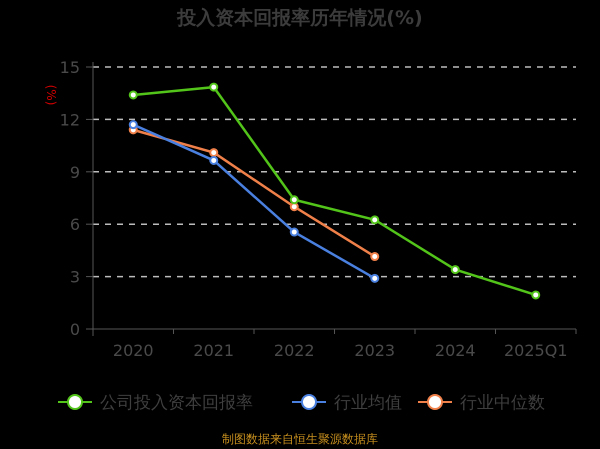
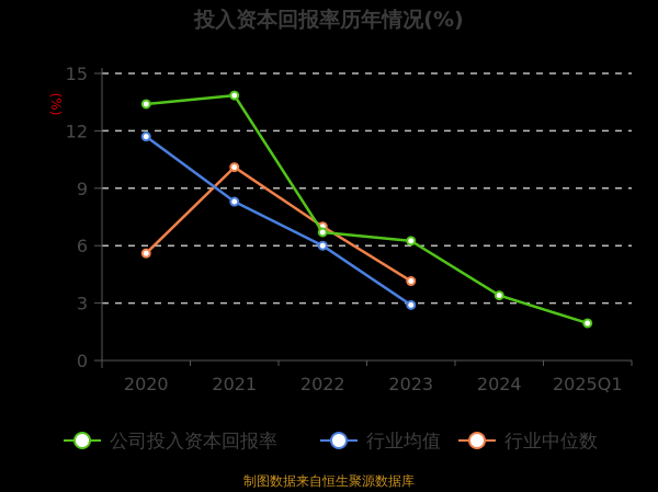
行业中位数/2020: 11.4 -> 5.6
行业均值/2021: 9.7 -> 8.3
公司投入资本回报率/2022: 7.4 -> 6.7
行业均值/2022: 5.5 -> 6.0
